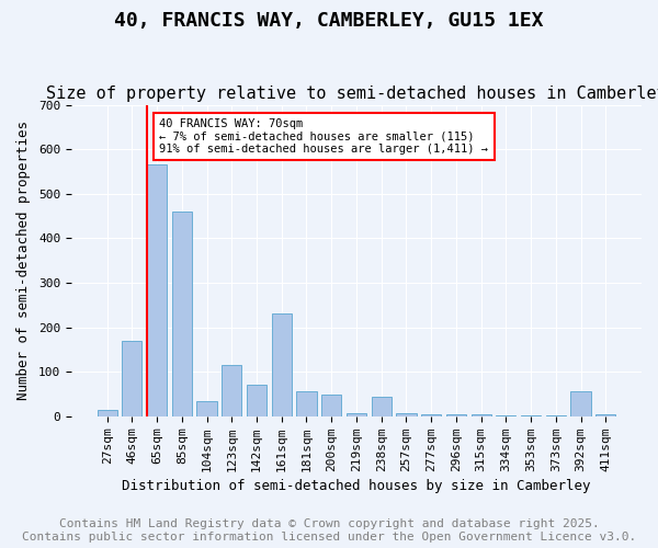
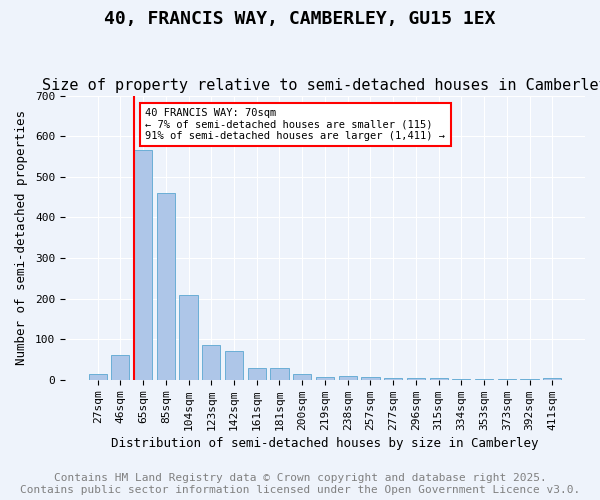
46sqm: 170 -> 60
104sqm: 35 -> 210
123sqm: 115 -> 85
161sqm: 230 -> 30
181sqm: 55 -> 30
200sqm: 50 -> 15
238sqm: 45 -> 10
392sqm: 55 -> 1
